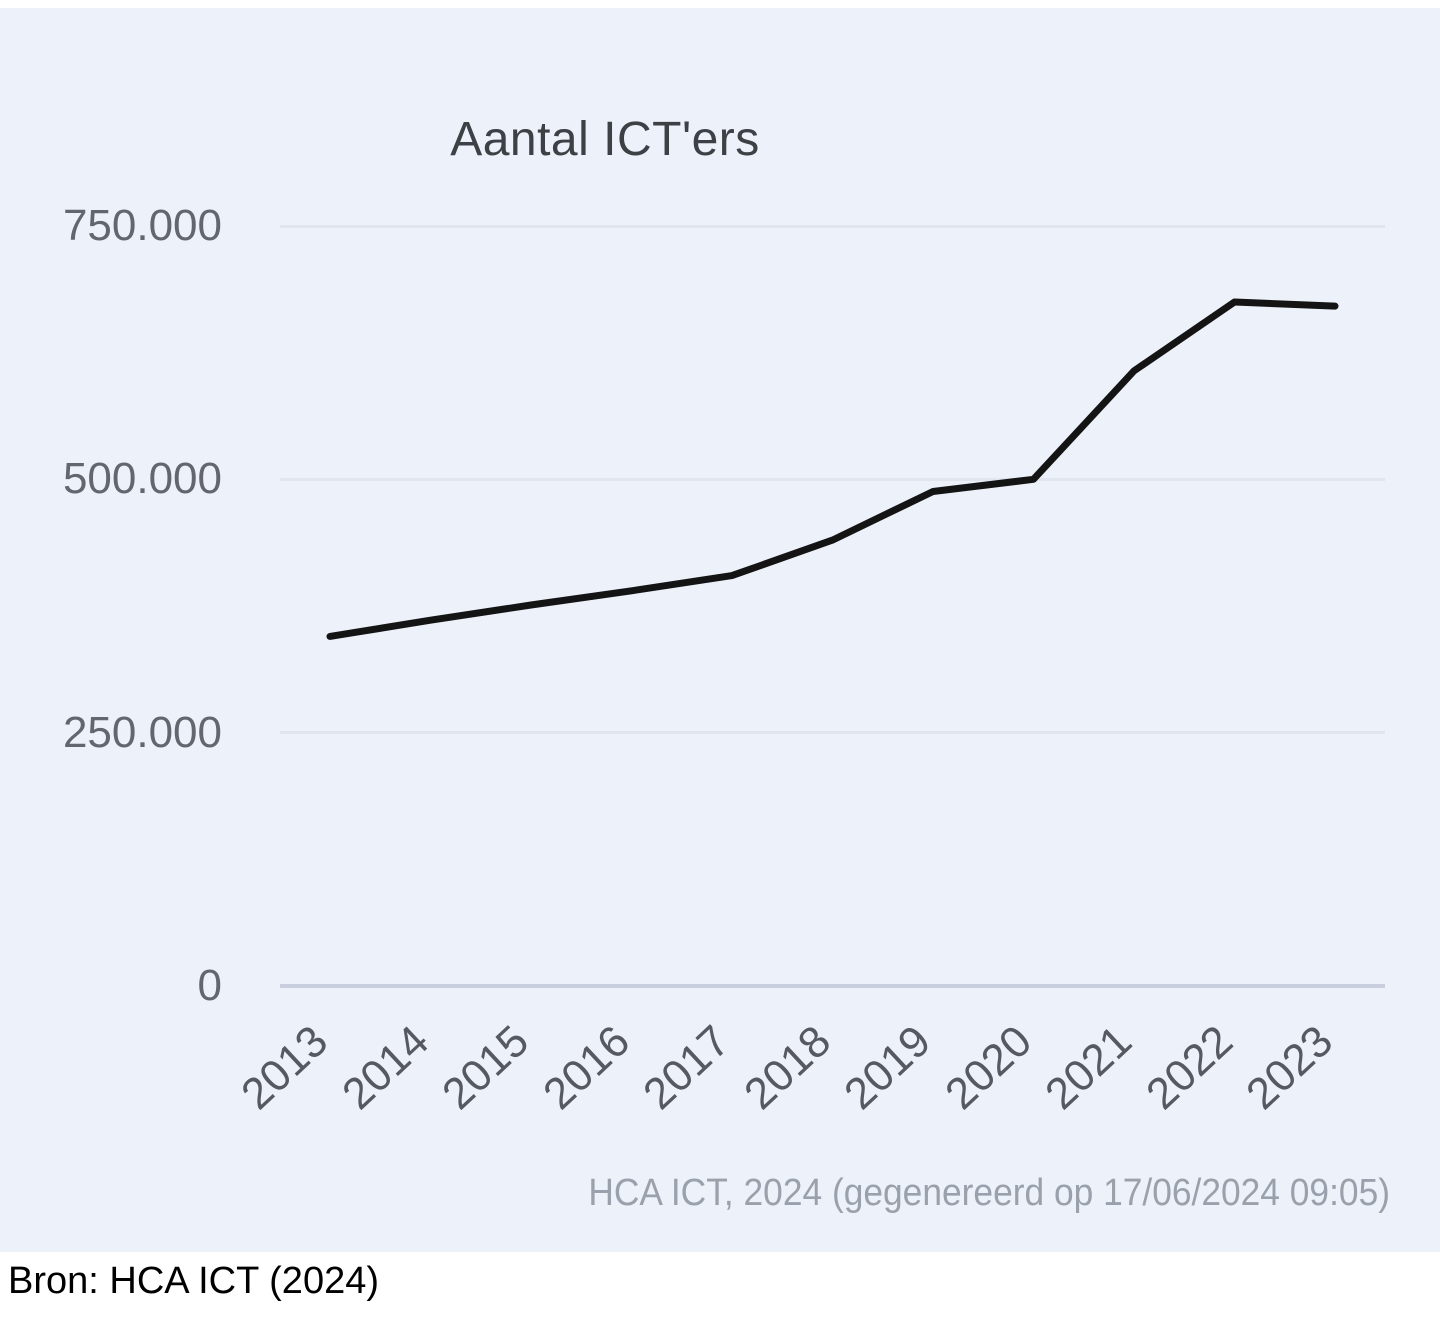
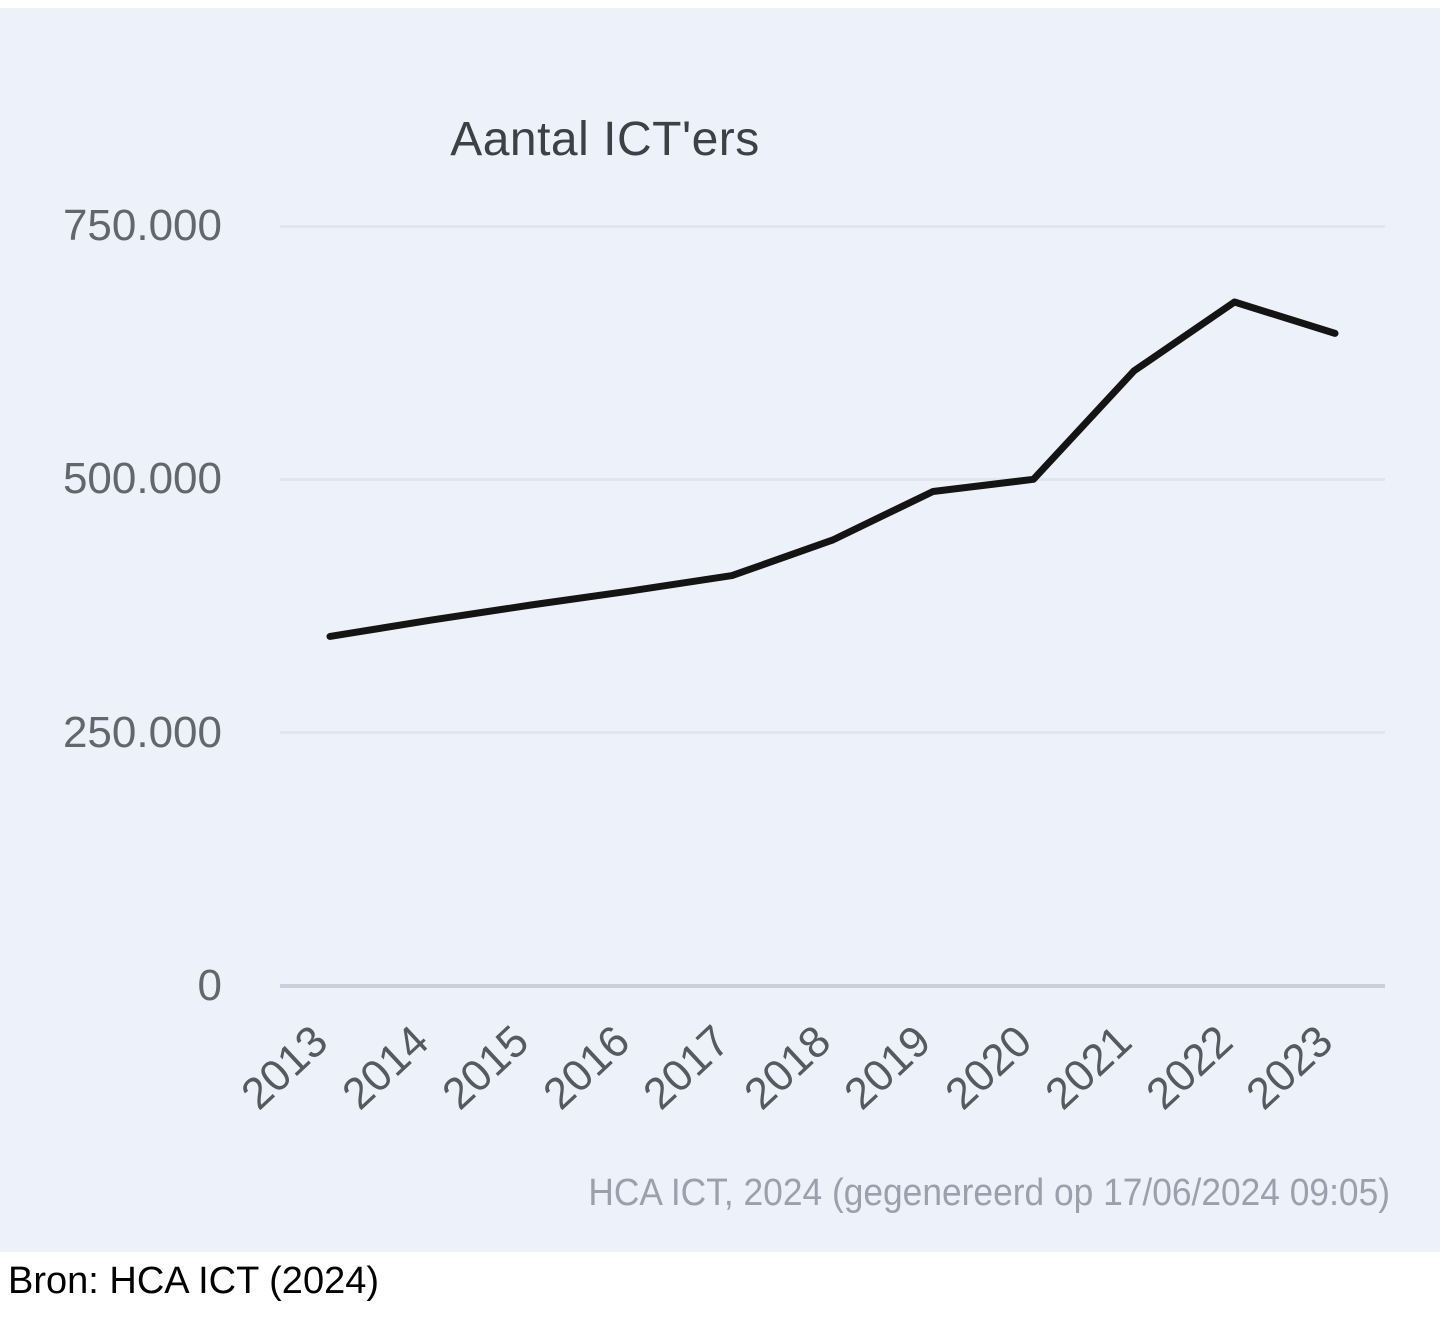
2023: 671000 -> 644000
